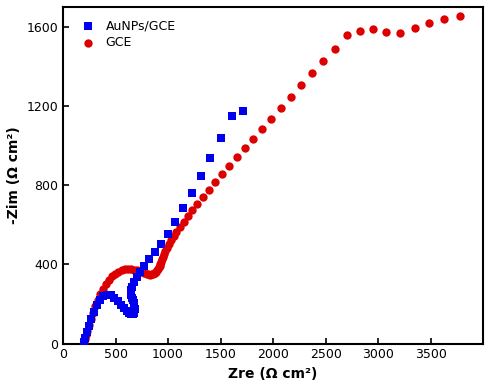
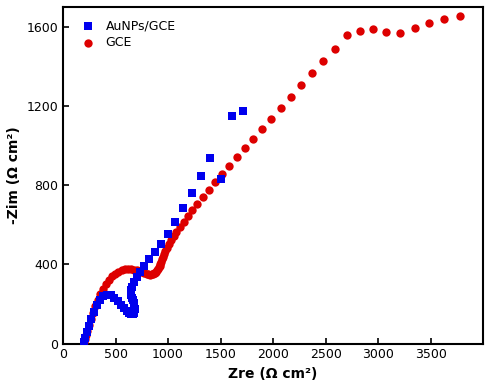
AuNPs/GCE/1500: 1040 -> 830
